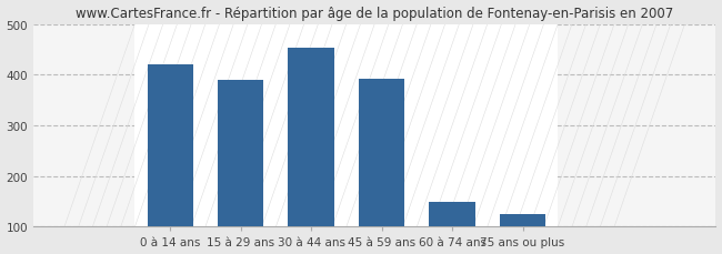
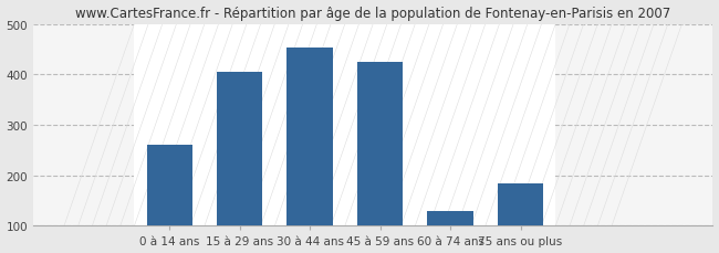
0 à 14 ans: 420 -> 260
15 à 29 ans: 390 -> 405
45 à 59 ans: 392 -> 425
60 à 74 ans: 148 -> 130
75 ans ou plus: 126 -> 185
